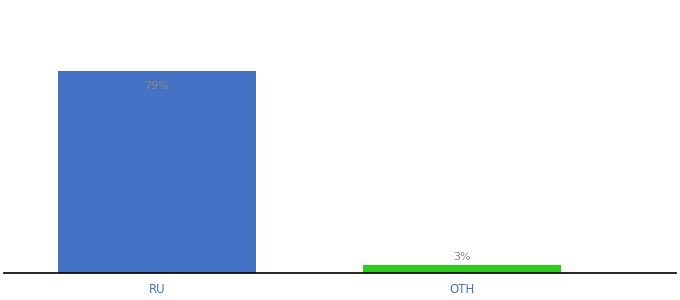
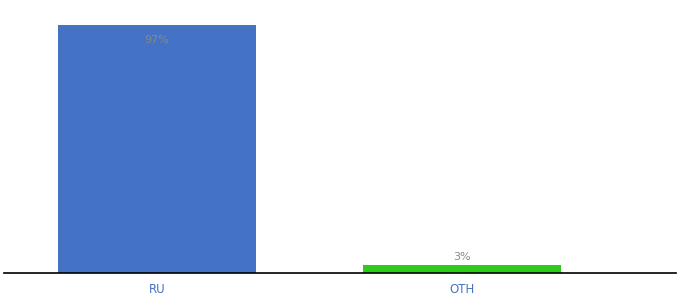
RU: 79% -> 97%
